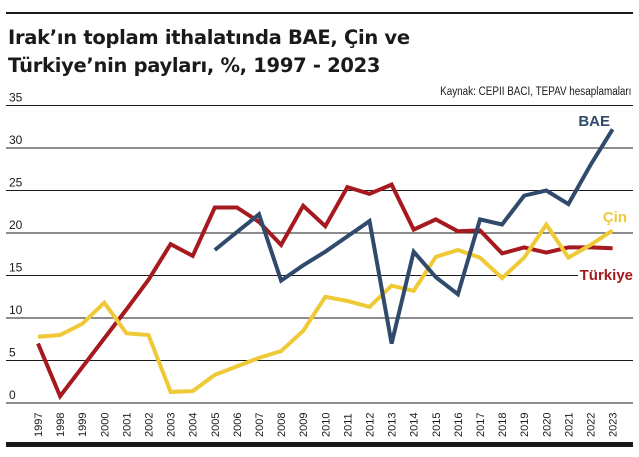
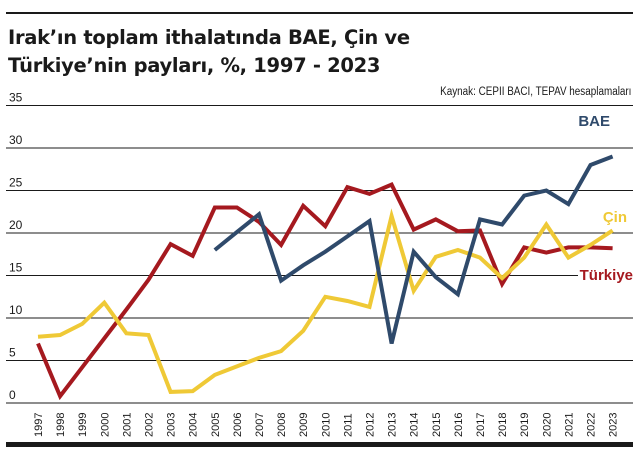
Çin/2013: 14 -> 22
Türkiye/2018: 18 -> 14
BAE/2023: 32 -> 29
